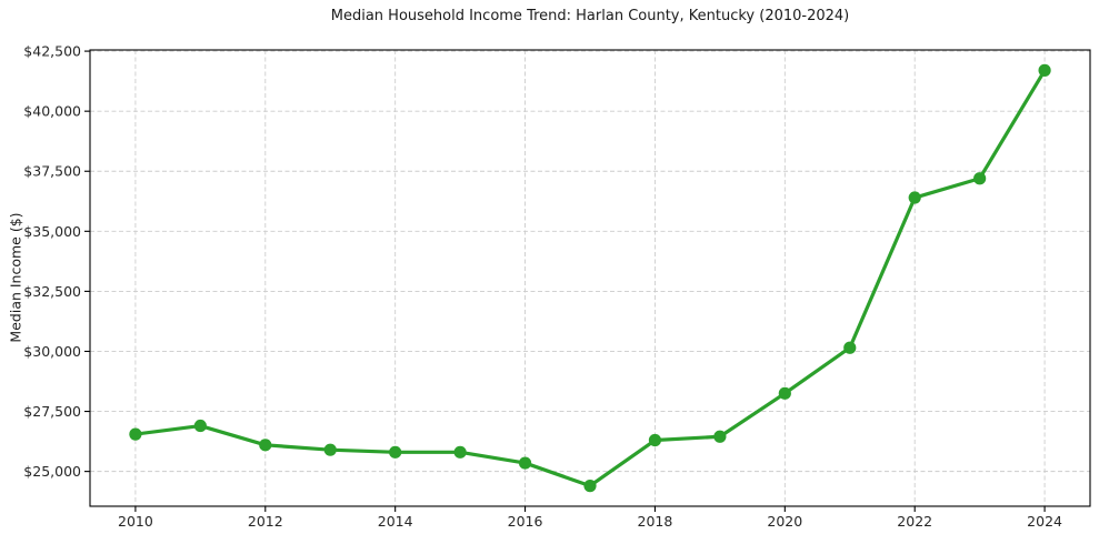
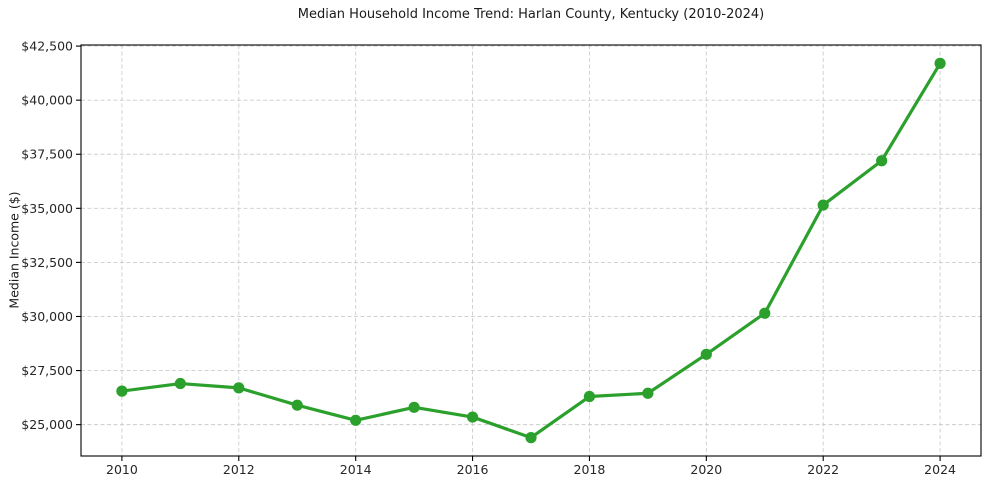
2012: $26100 -> $26700
2014: $25800 -> $25200
2022: $36400 -> $35200
